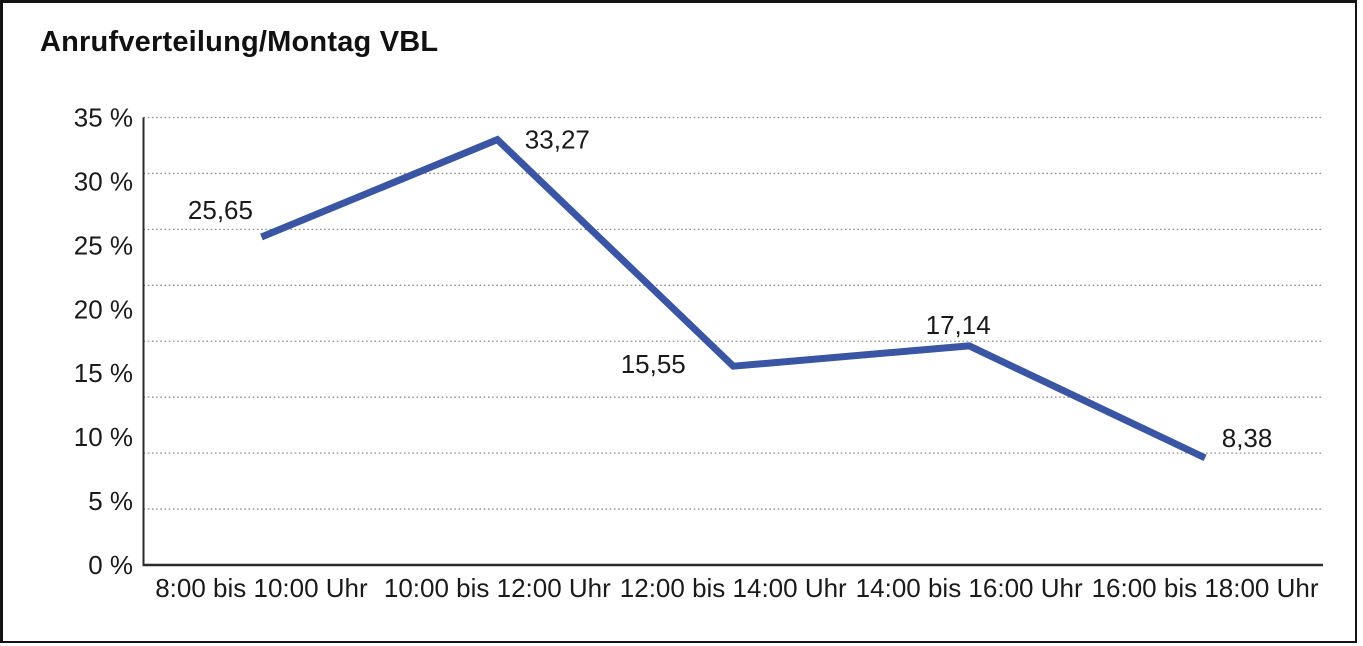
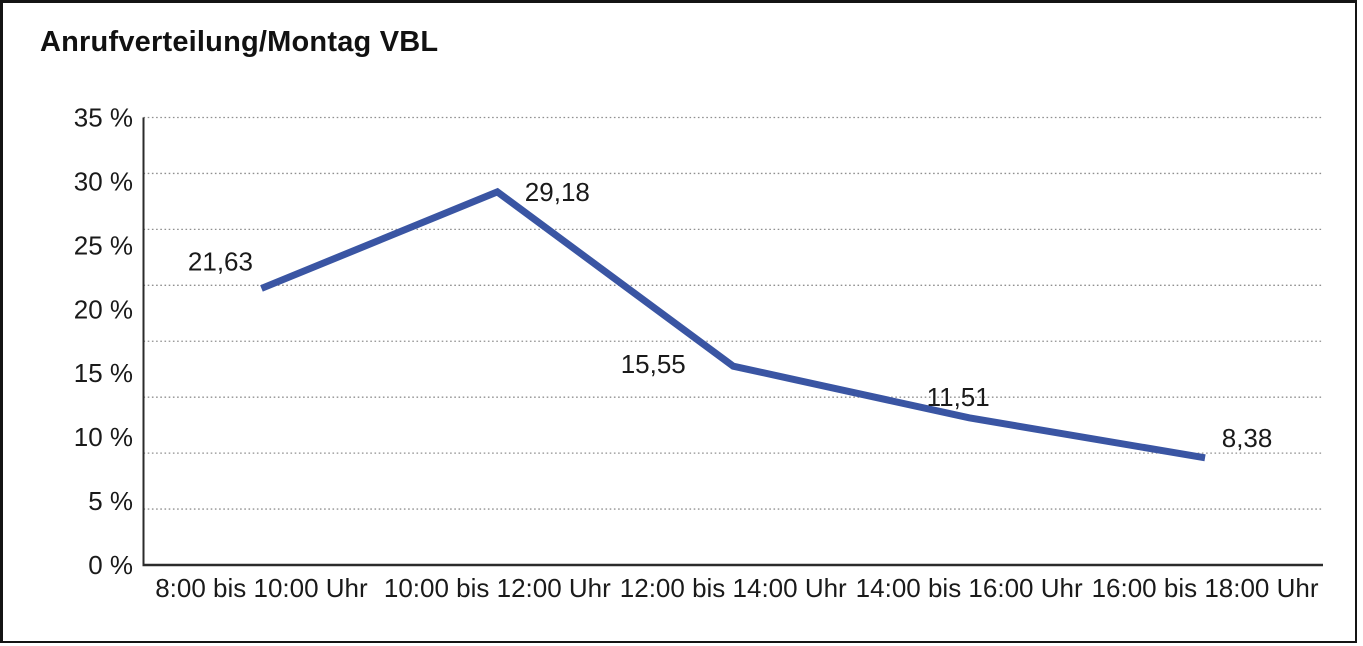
8:00 bis 10:00 Uhr: 25,65 -> 21,63
10:00 bis 12:00 Uhr: 33,27 -> 29,18
14:00 bis 16:00 Uhr: 17,14 -> 11,51
